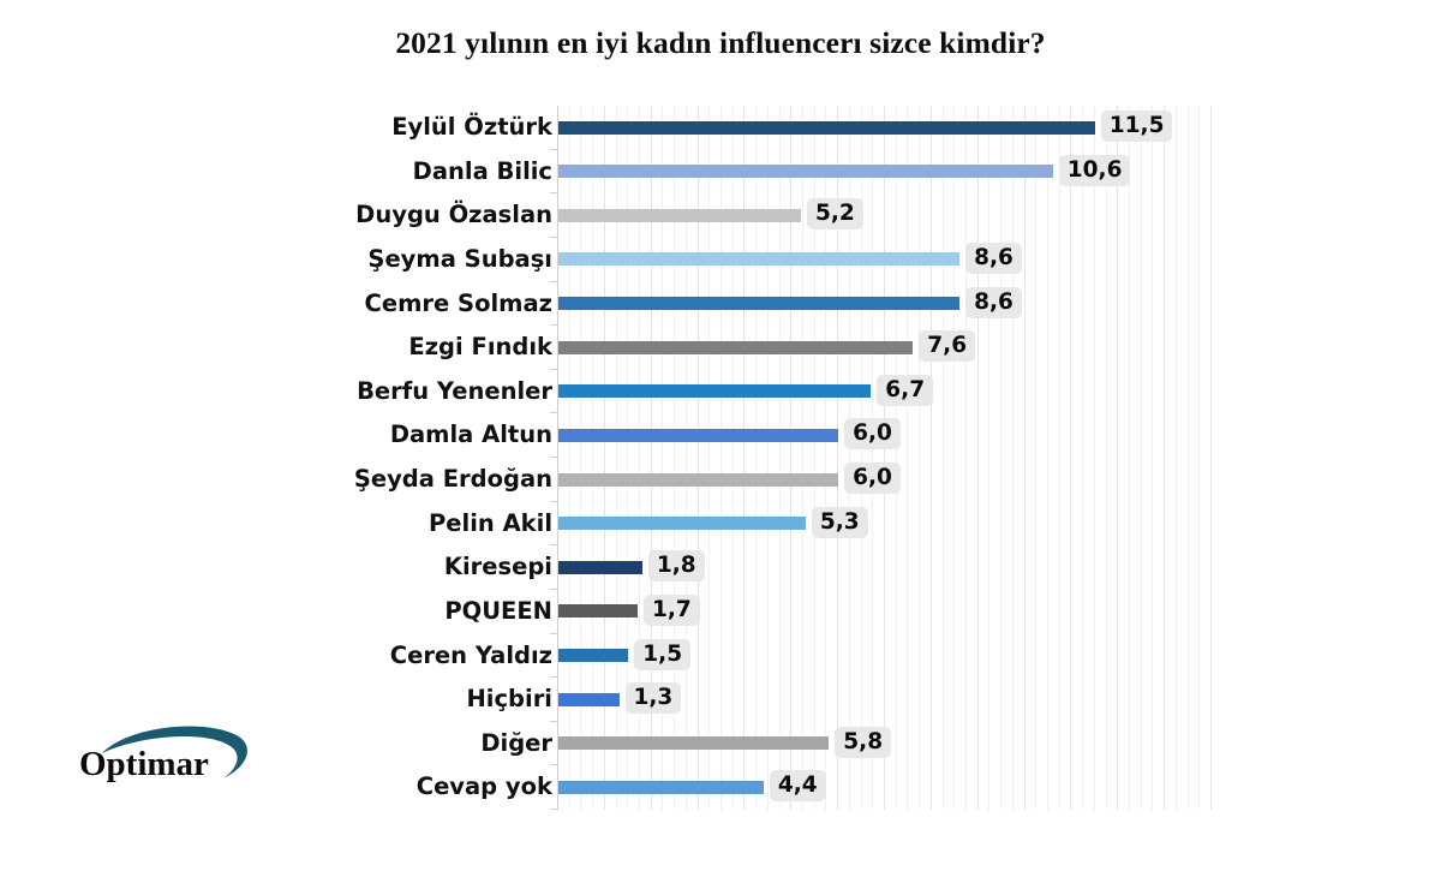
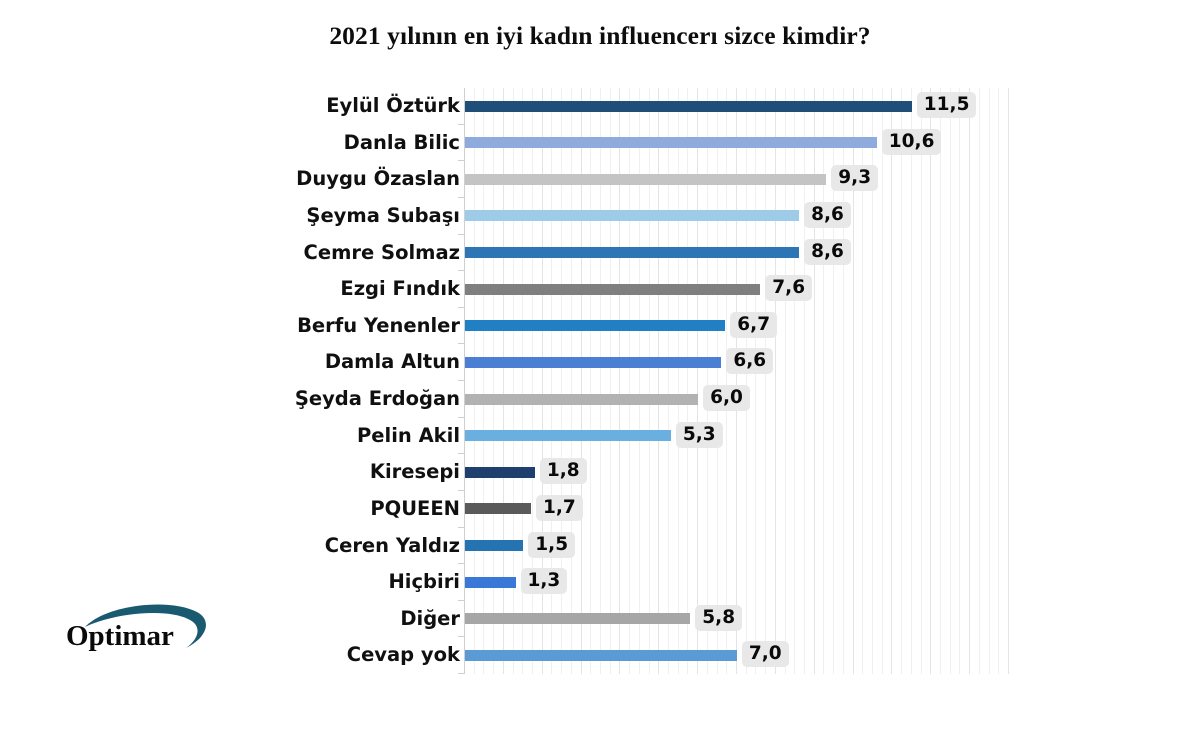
Duygu Özaslan: 5,2 -> 9,3
Damla Altun: 6,0 -> 6,6
Cevap yok: 4,4 -> 7,0
